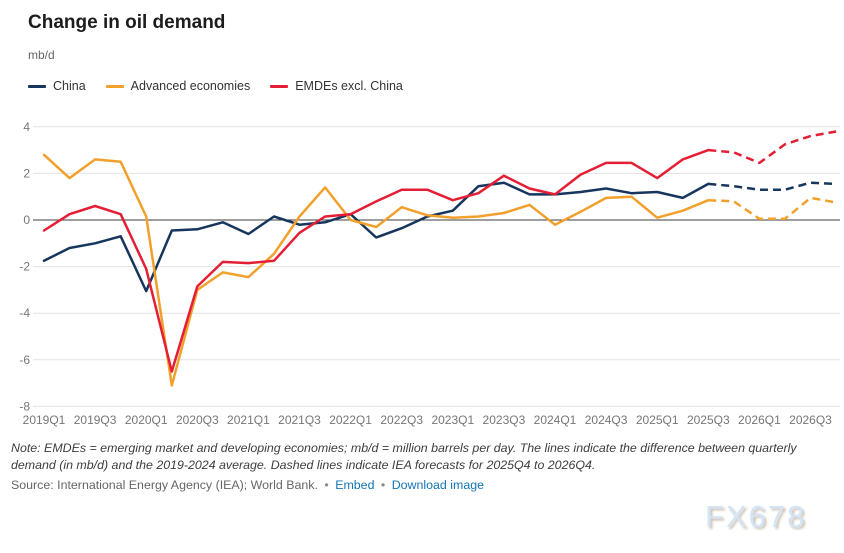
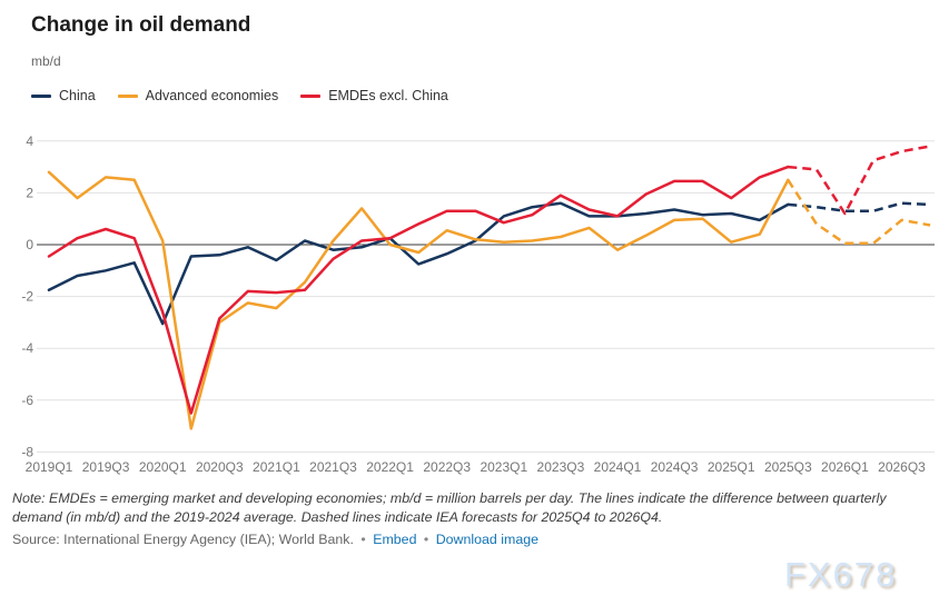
EMDEs excl. China/2020Q1: -2.1 -> -2.6
China/2023Q1: 0.4 -> 1.1
Advanced economies/2025Q3: 0.8 -> 2.5
EMDEs excl. China/2026Q1: 2.5 -> 1.2
